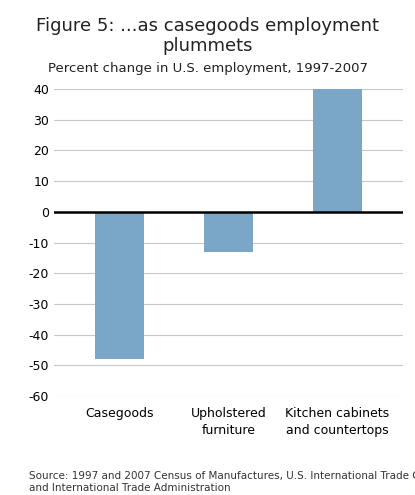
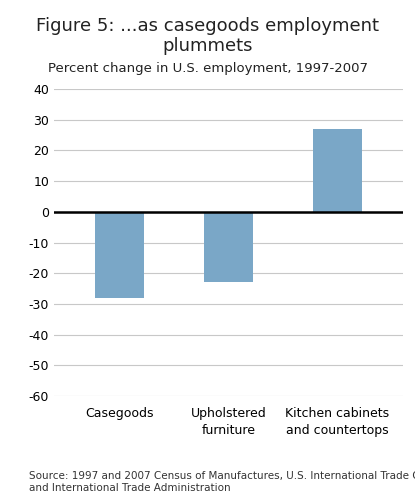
Casegoods: -48 -> -28
Upholstered furniture: -13 -> -23
Kitchen cabinets and countertops: 40 -> 27
